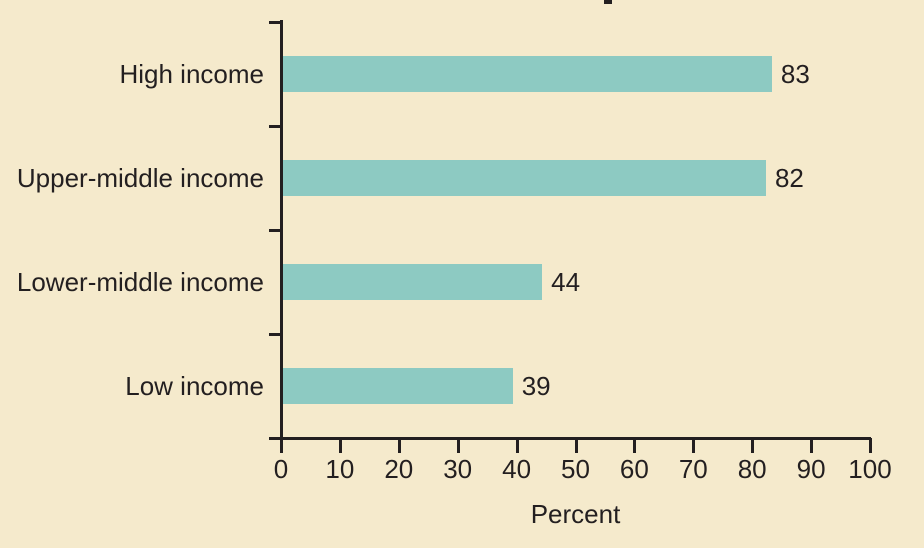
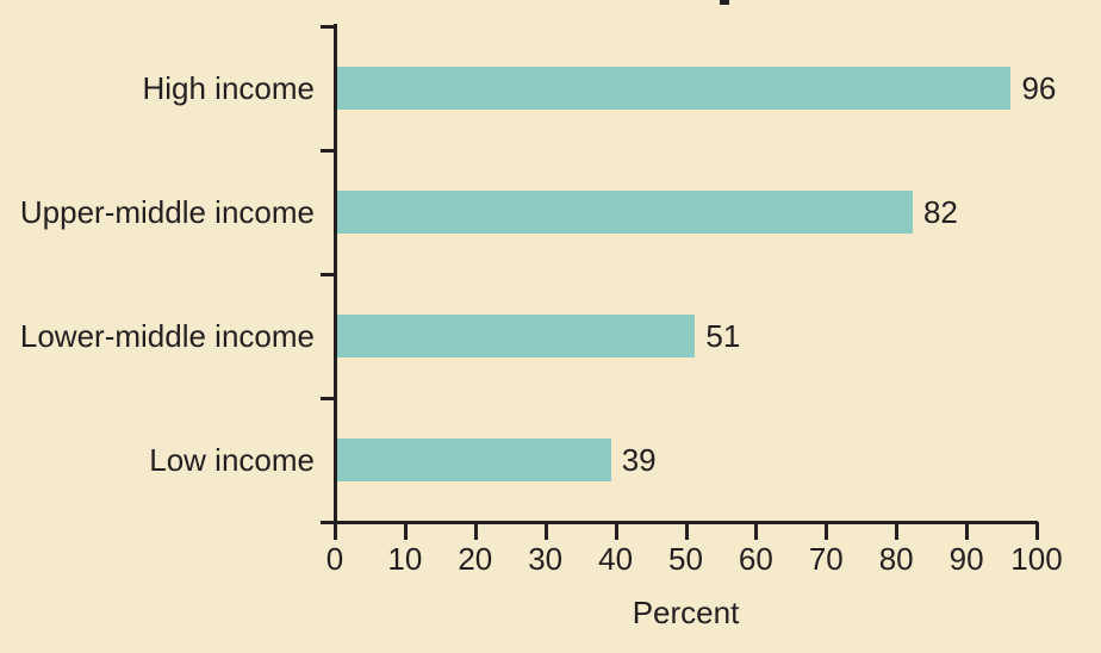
High income: 83 -> 96
Lower-middle income: 44 -> 51
